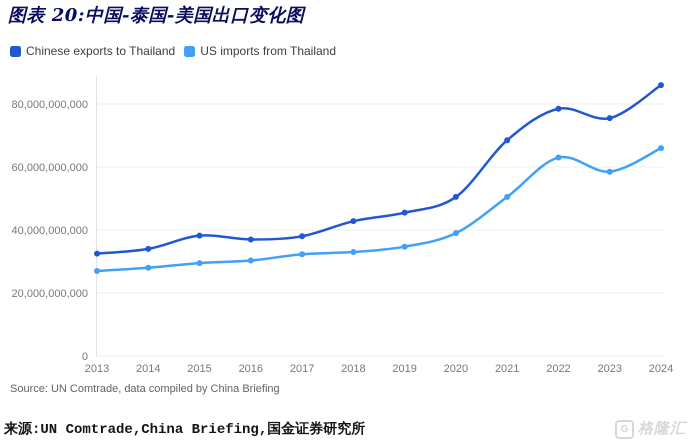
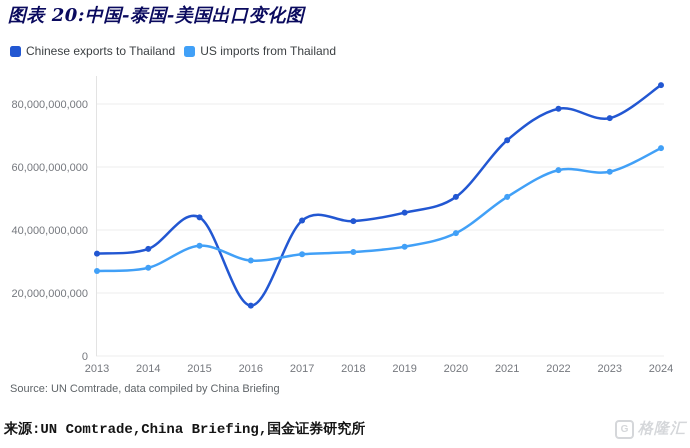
Chinese exports to Thailand/2015: 38000000000 -> 44000000000
US imports from Thailand/2015: 30000000000 -> 35000000000
Chinese exports to Thailand/2016: 37000000000 -> 16000000000
Chinese exports to Thailand/2017: 38000000000 -> 43000000000
US imports from Thailand/2022: 63000000000 -> 59000000000
